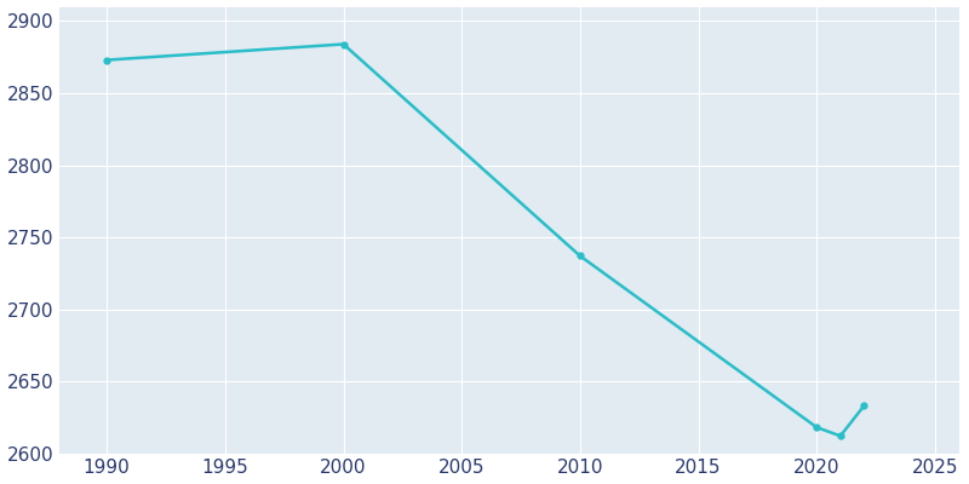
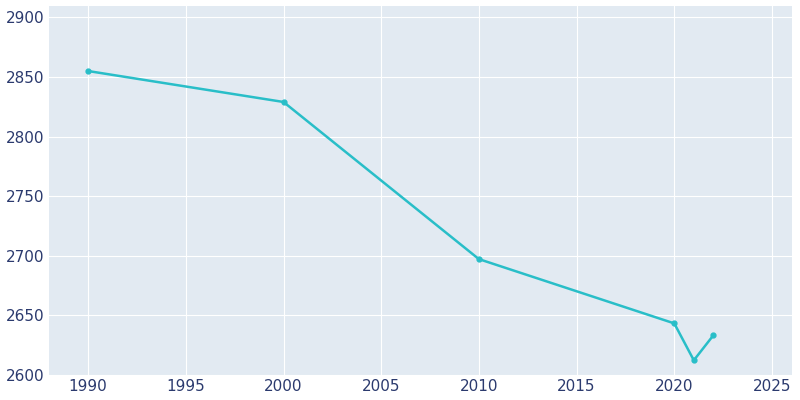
1990: 2873 -> 2855
2000: 2884 -> 2829
2010: 2737 -> 2697
2020: 2618 -> 2643
